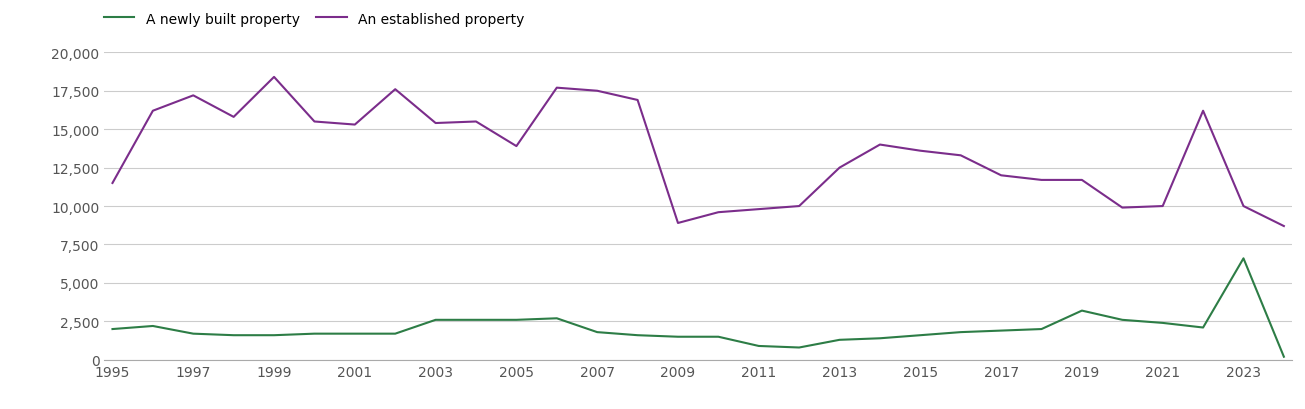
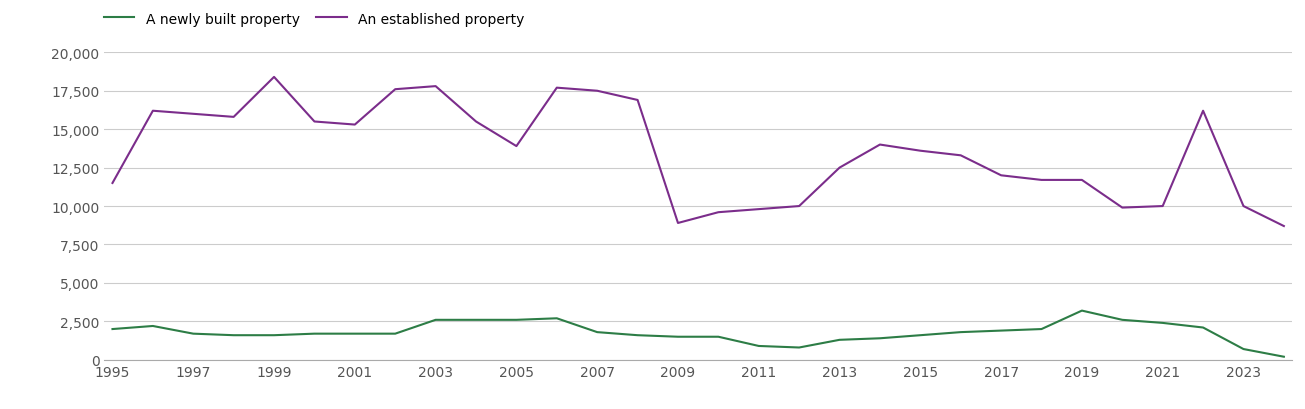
An established property/1997: 17,200 -> 16,000
An established property/2003: 15,400 -> 17,800
A newly built property/2023: 6,600 -> 700
